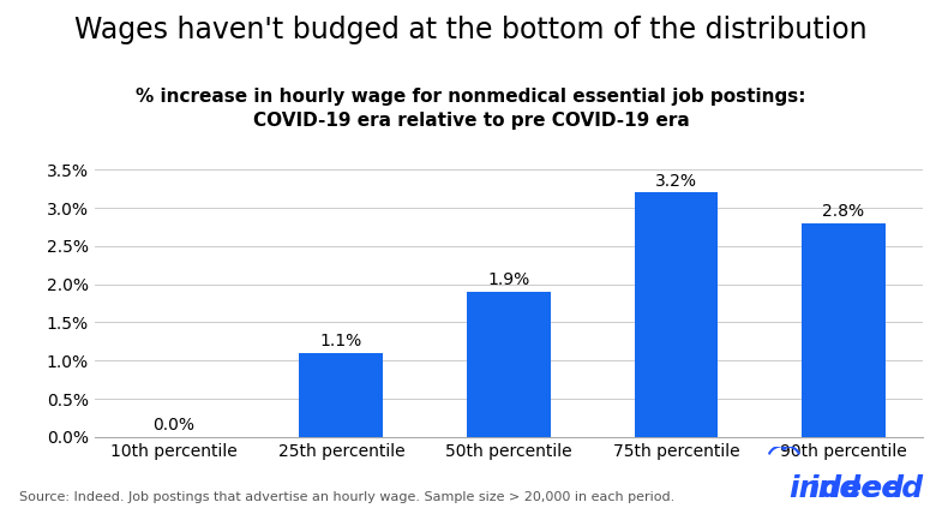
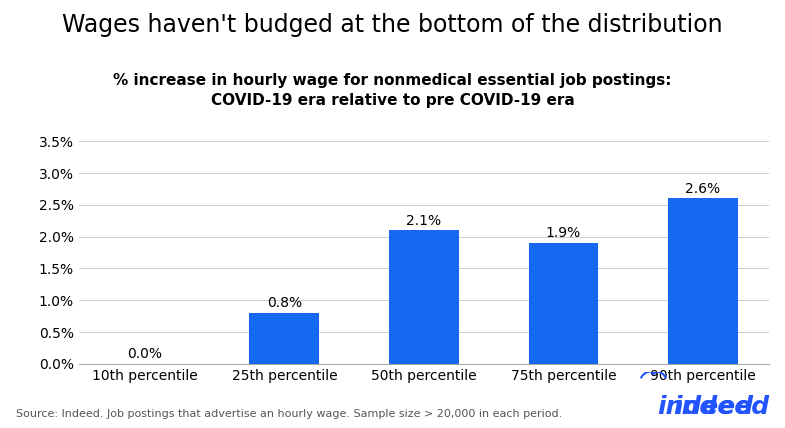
25th percentile: 1.1% -> 0.8%
50th percentile: 1.9% -> 2.1%
75th percentile: 3.2% -> 1.9%
90th percentile: 2.8% -> 2.6%
